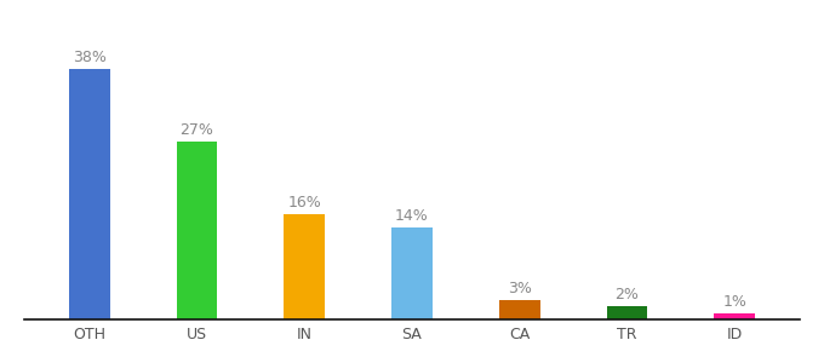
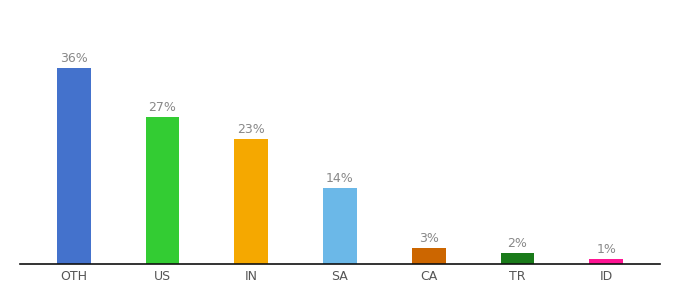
OTH: 38% -> 36%
IN: 16% -> 23%
